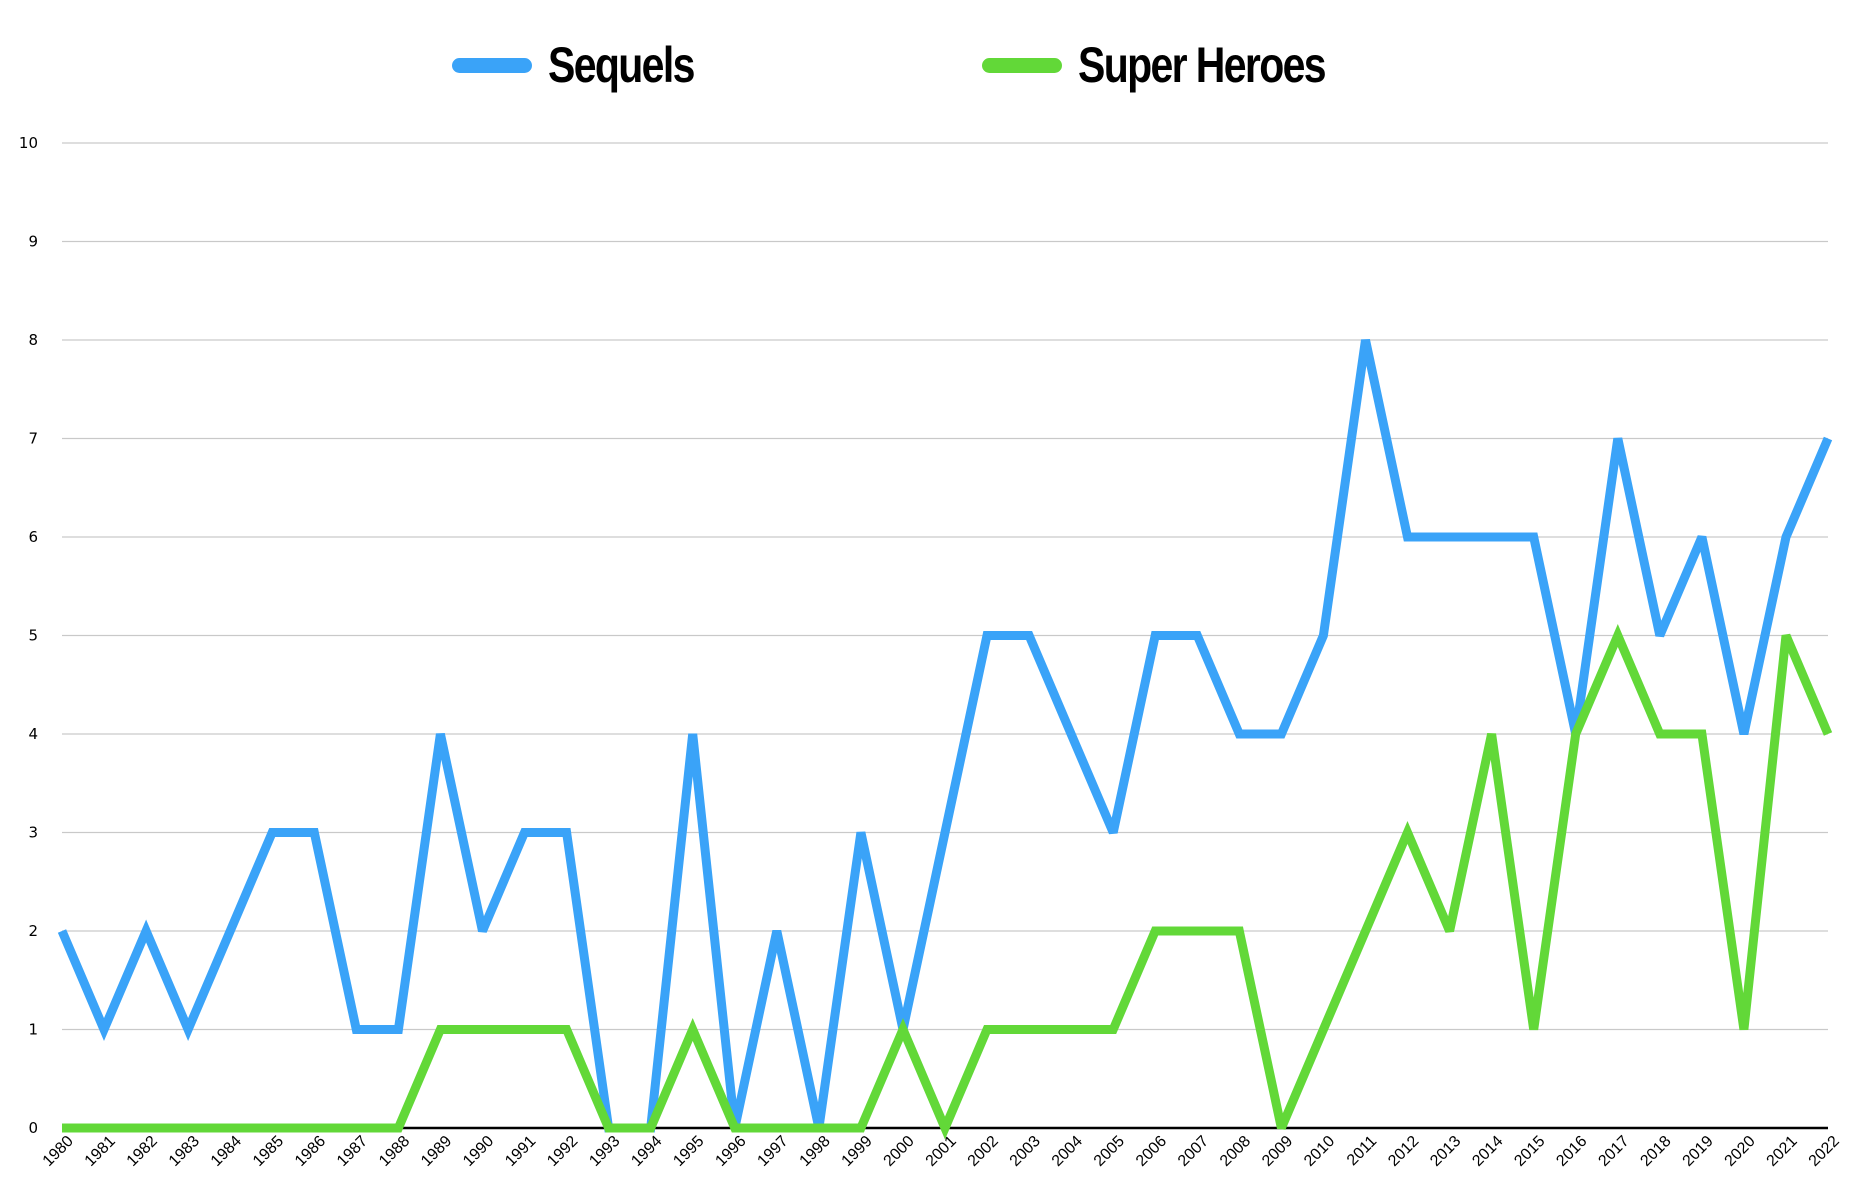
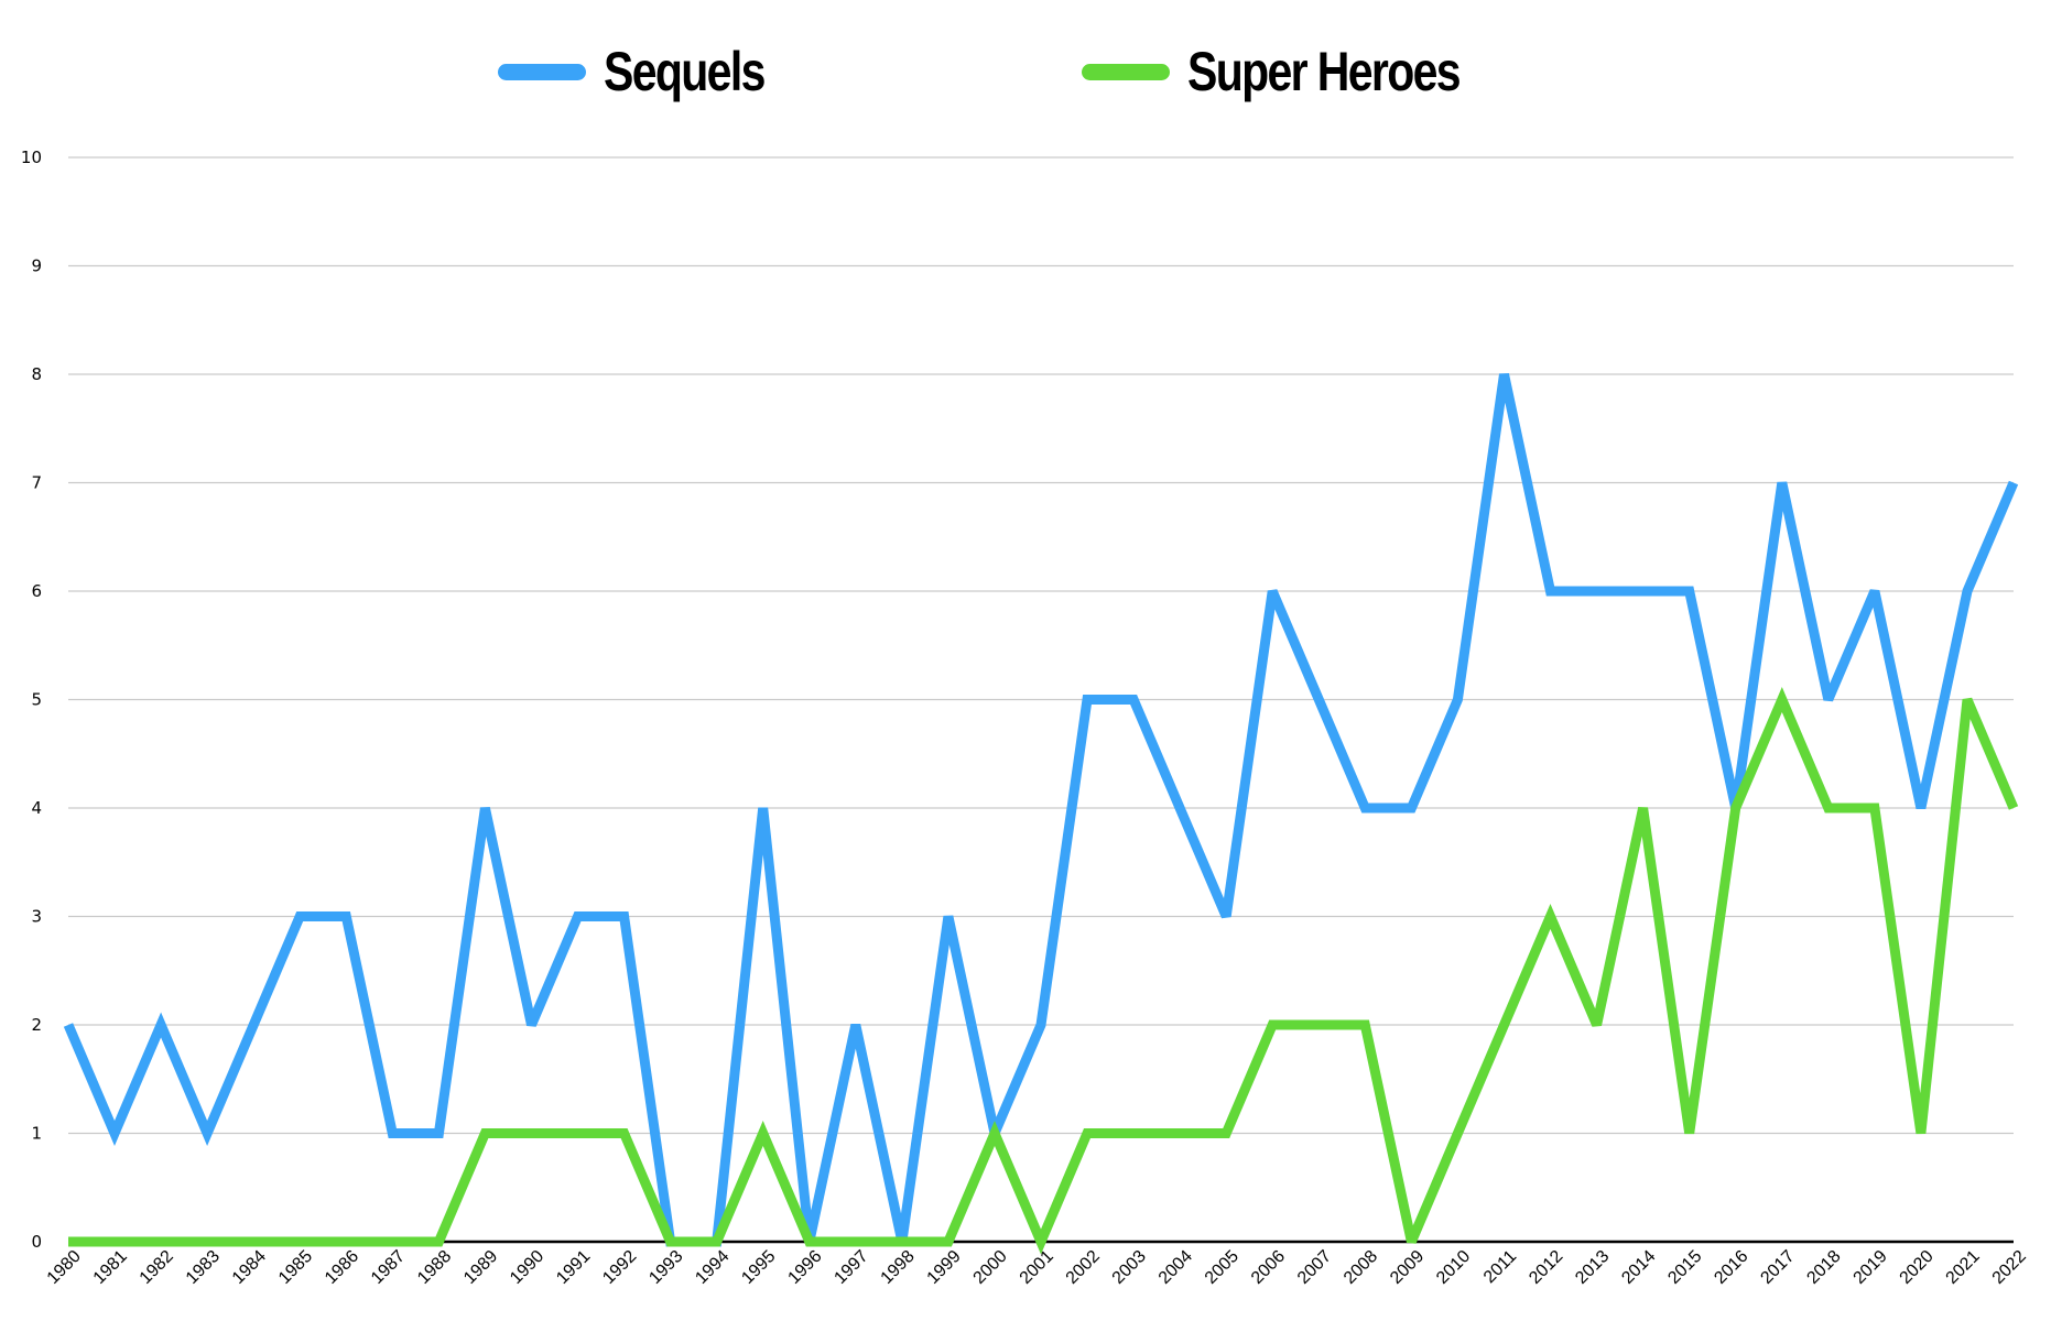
Sequels/2001: 3 -> 2
Sequels/2006: 5 -> 6
